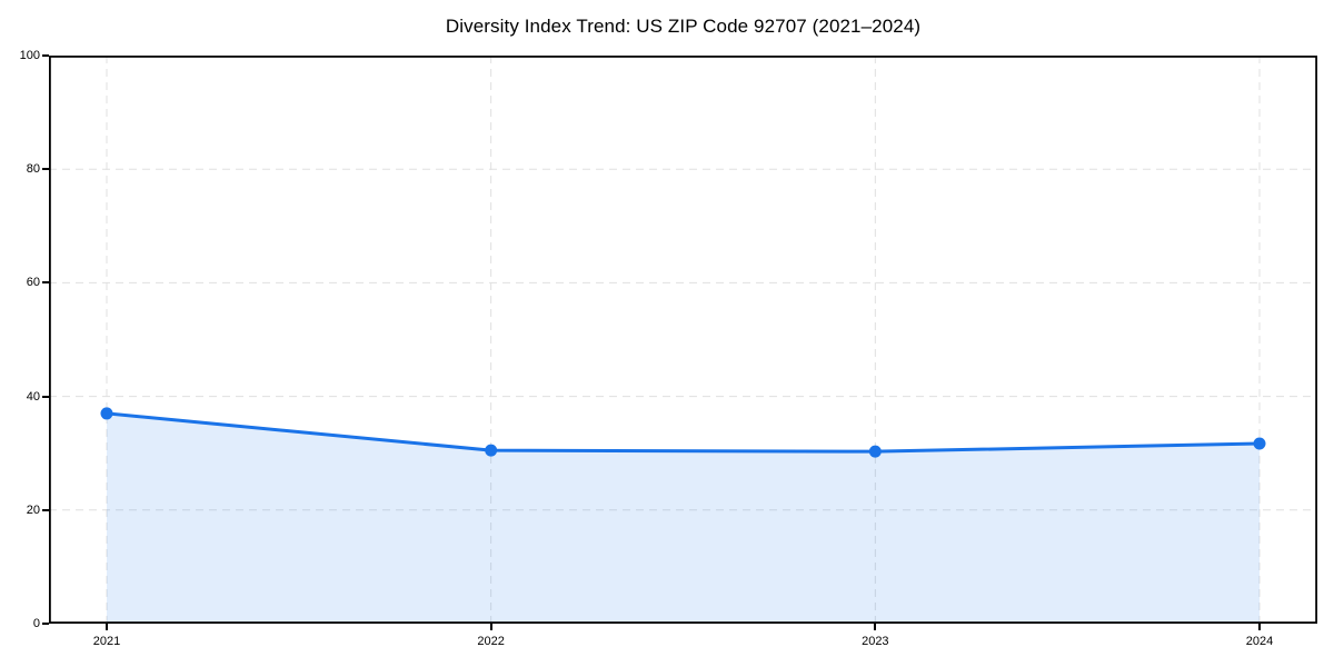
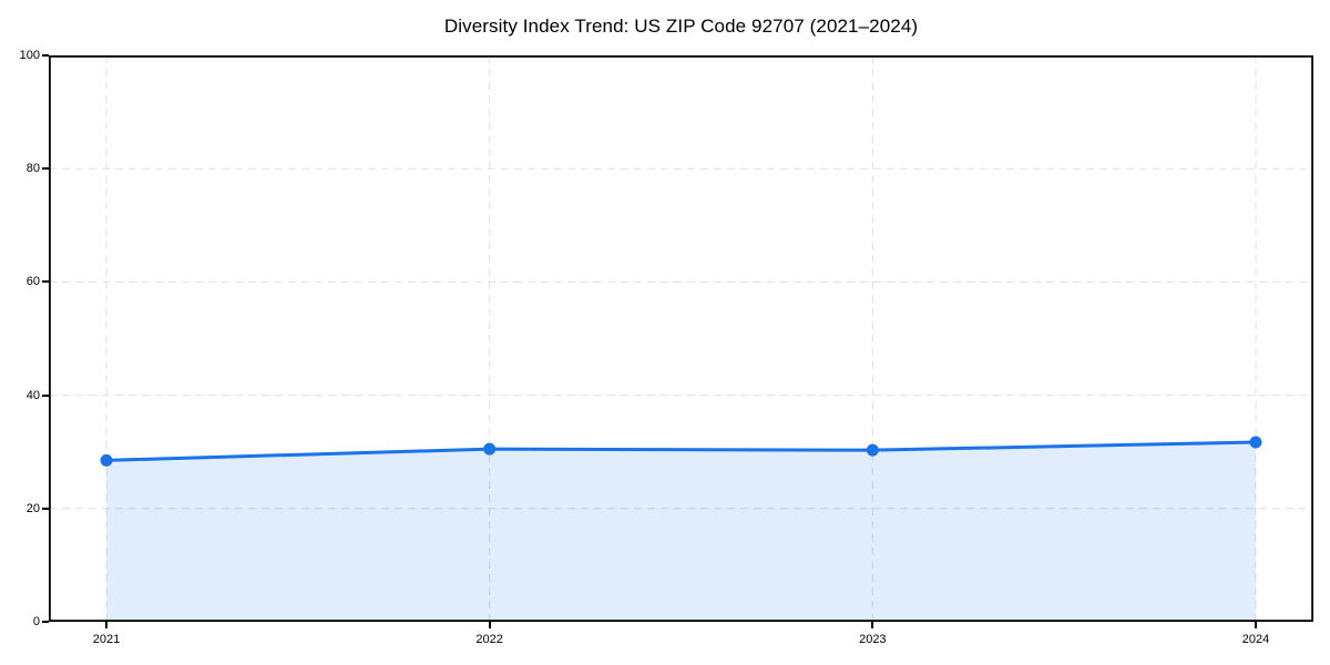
2021: 37 -> 28
